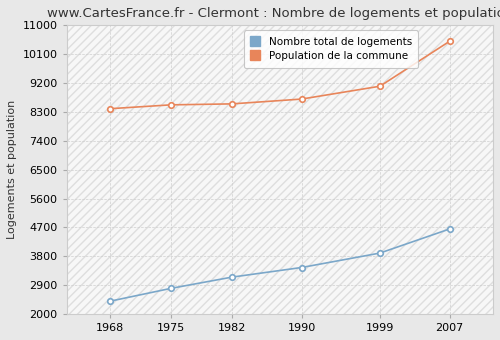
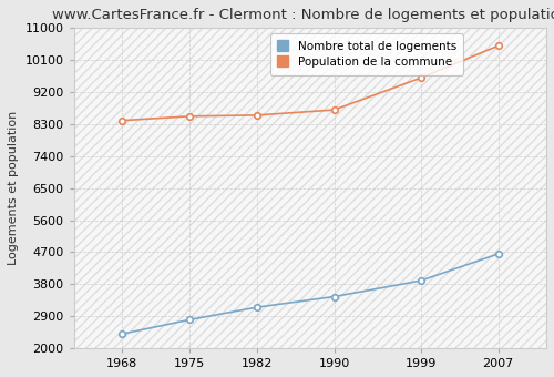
Population de la commune/1999: 9100 -> 9600
